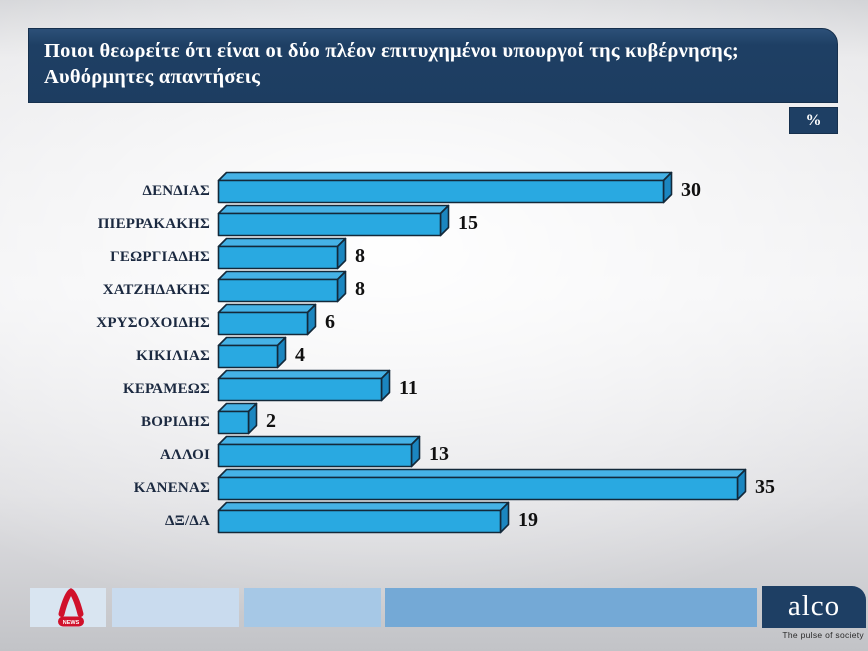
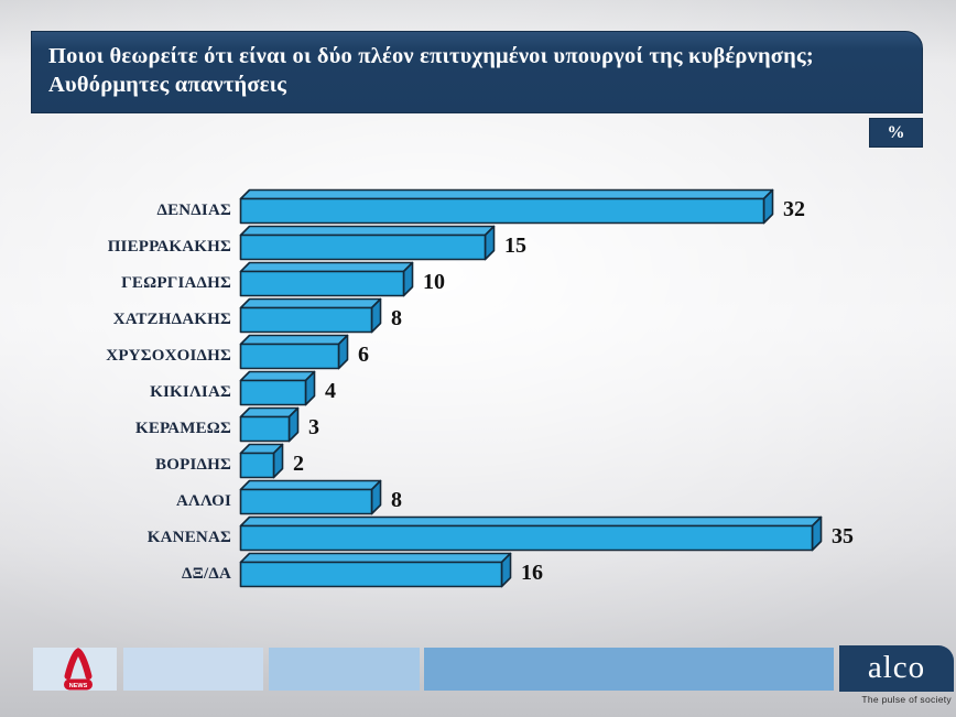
ΔΕΝΔΙΑΣ: 30 -> 32
ΓΕΩΡΓΙΑΔΗΣ: 8 -> 10
ΚΕΡΑΜΕΩΣ: 11 -> 3
ΑΛΛΟΙ: 13 -> 8
ΔΞ/ΔΑ: 19 -> 16
